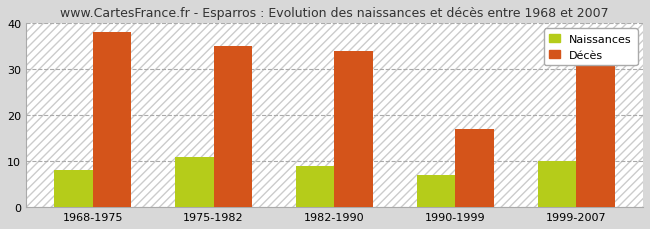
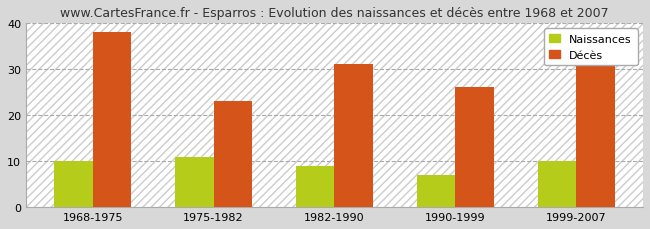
Naissances/1968-1975: 8 -> 10
Décès/1975-1982: 35 -> 23
Décès/1982-1990: 34 -> 31
Décès/1990-1999: 17 -> 26
